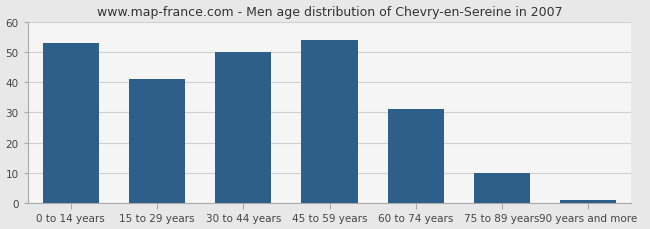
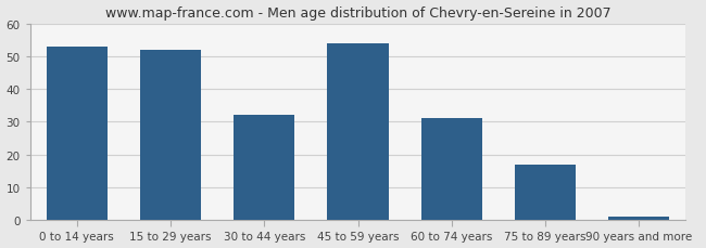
15 to 29 years: 41 -> 52
30 to 44 years: 50 -> 32
75 to 89 years: 10 -> 17
